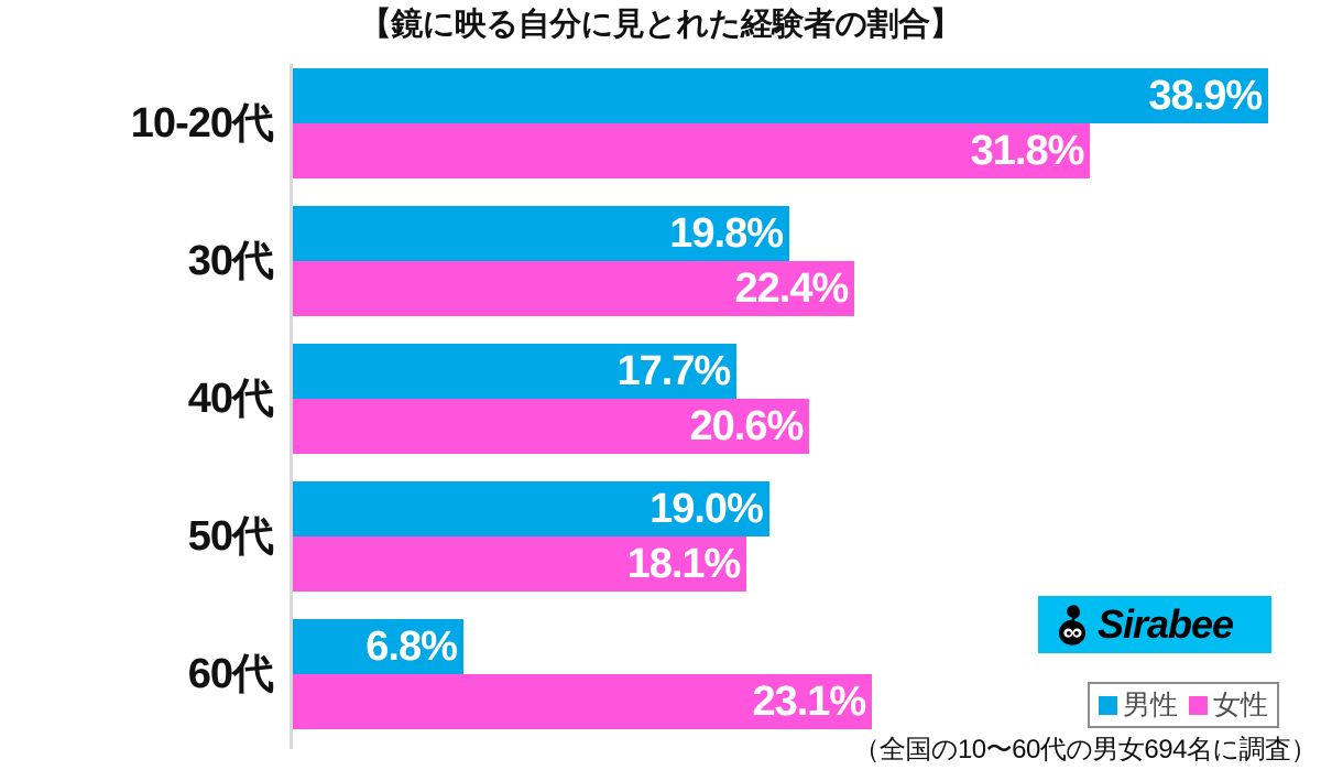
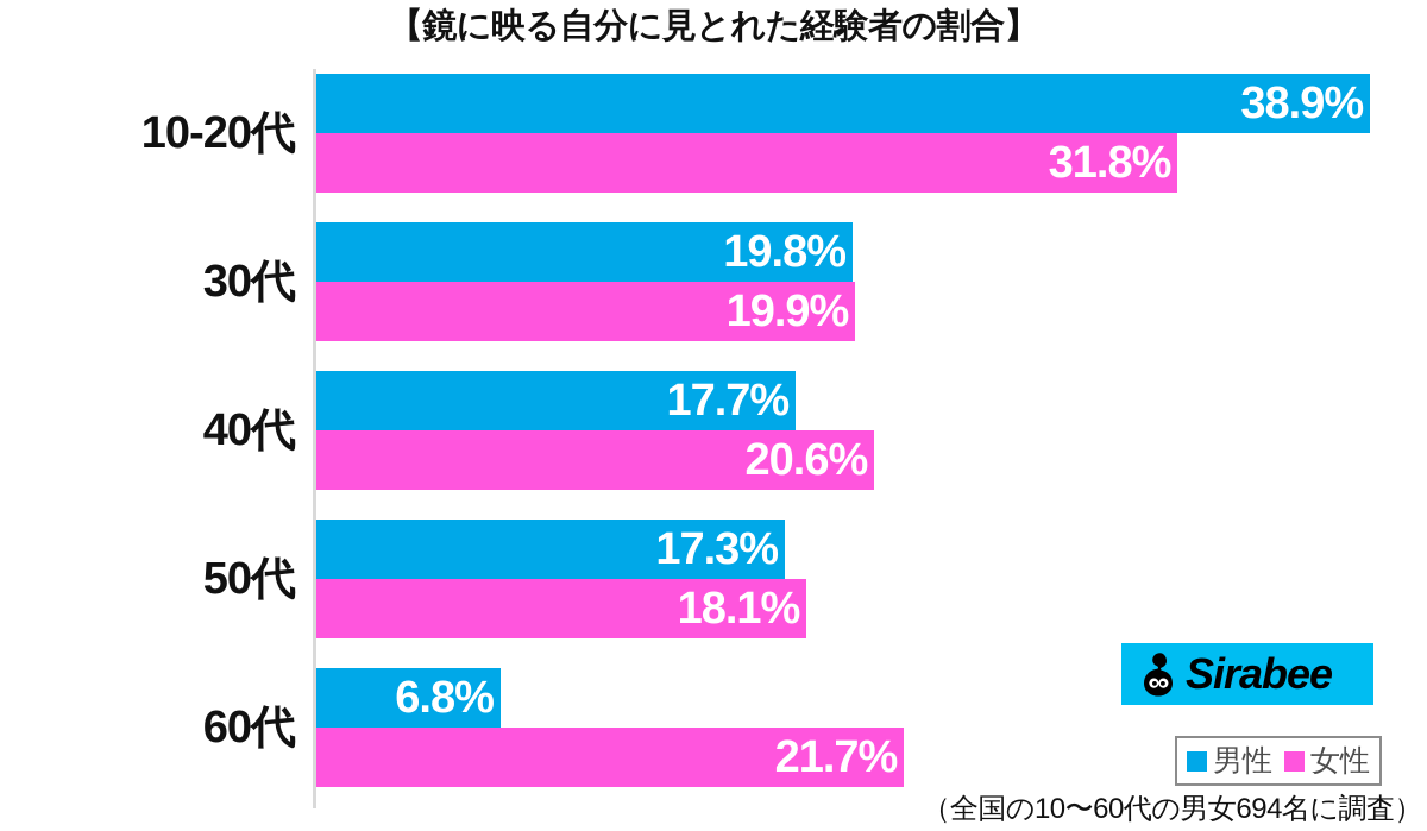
女性/30代: 22.4% -> 19.9%
男性/50代: 19.0% -> 17.3%
女性/60代: 23.1% -> 21.7%
